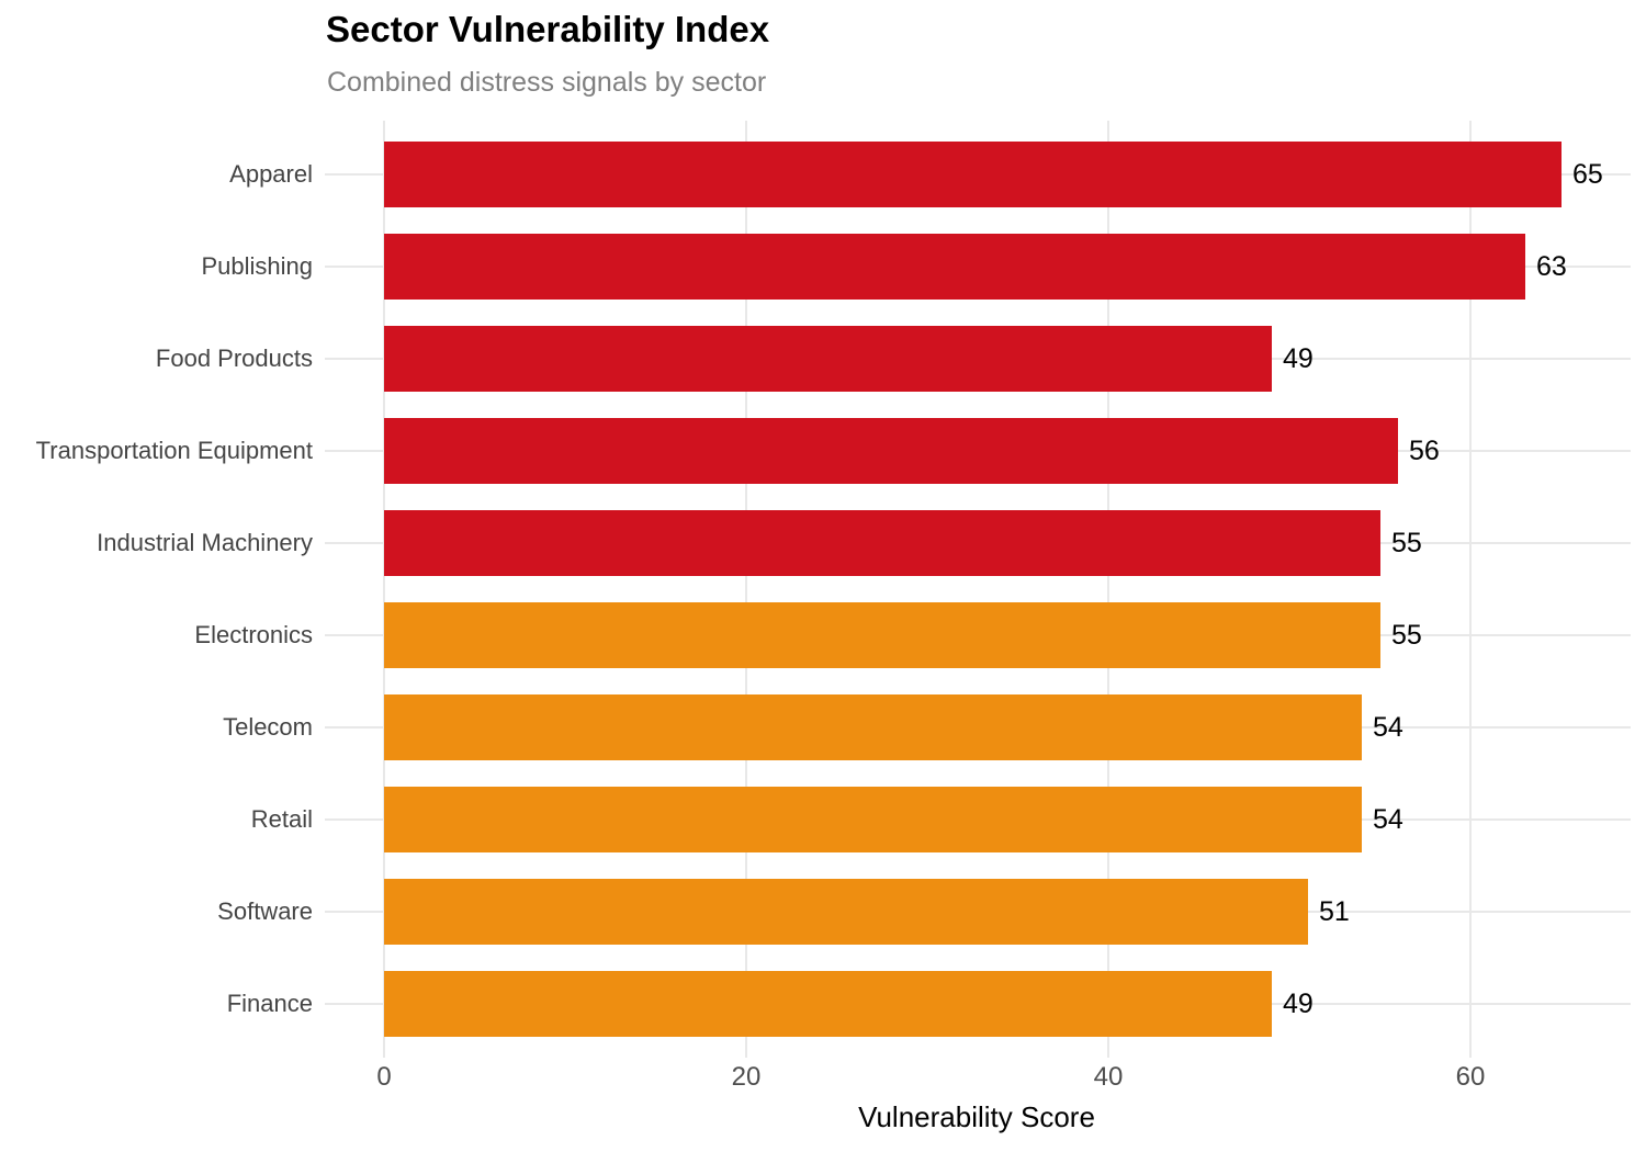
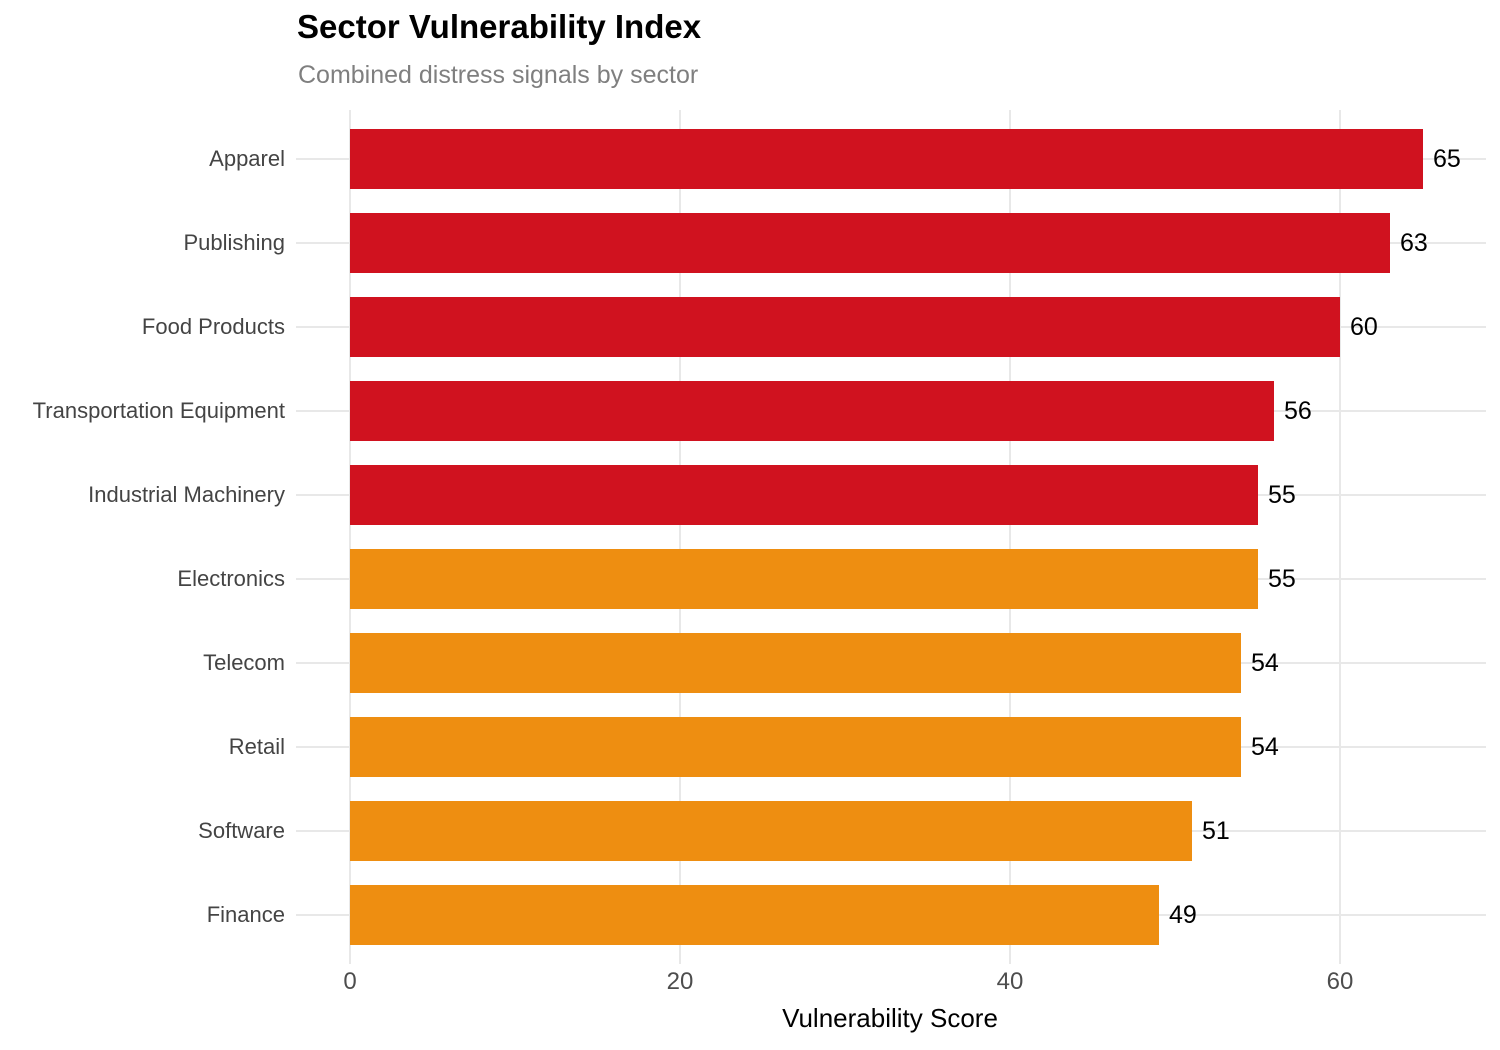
Food Products: 49 -> 60
